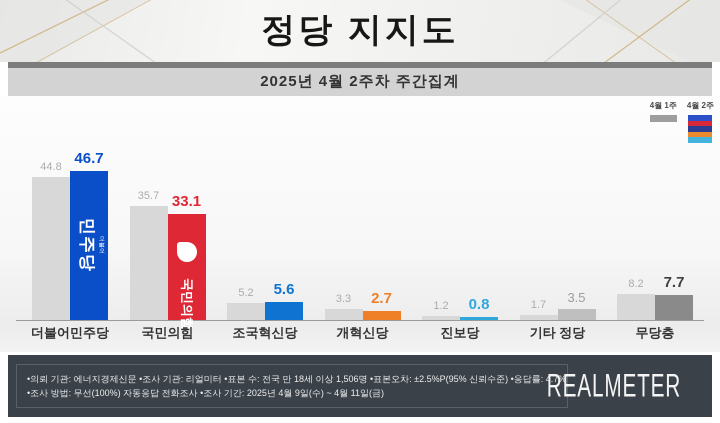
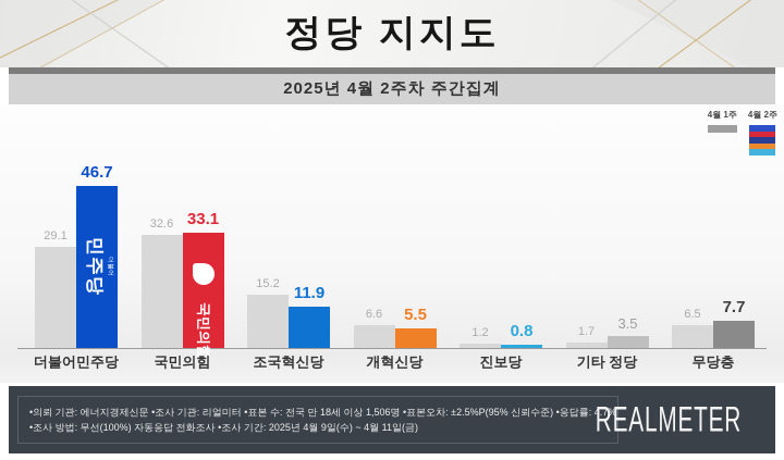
4월 1주/더불어민주당: 44.8 -> 29.1
4월 1주/국민의힘: 35.7 -> 32.6
4월 1주/조국혁신당: 5.2 -> 15.2
4월 2주/조국혁신당: 5.6 -> 11.9
4월 1주/개혁신당: 3.3 -> 6.6
4월 2주/개혁신당: 2.7 -> 5.5
4월 1주/무당층: 8.2 -> 6.5
